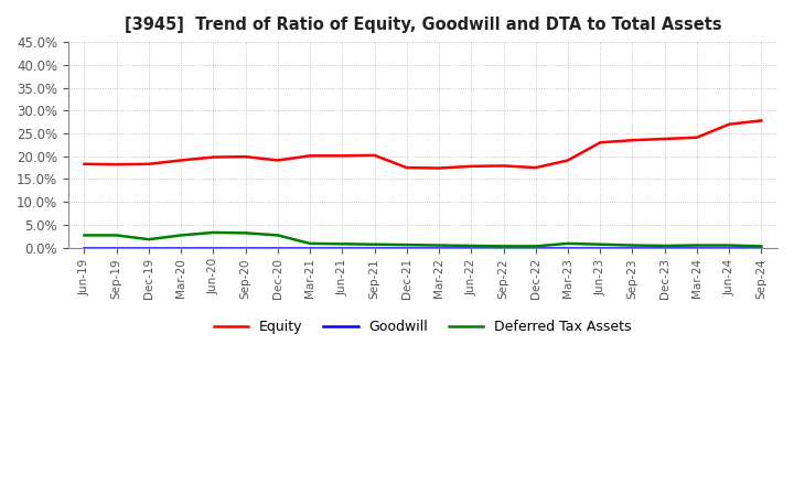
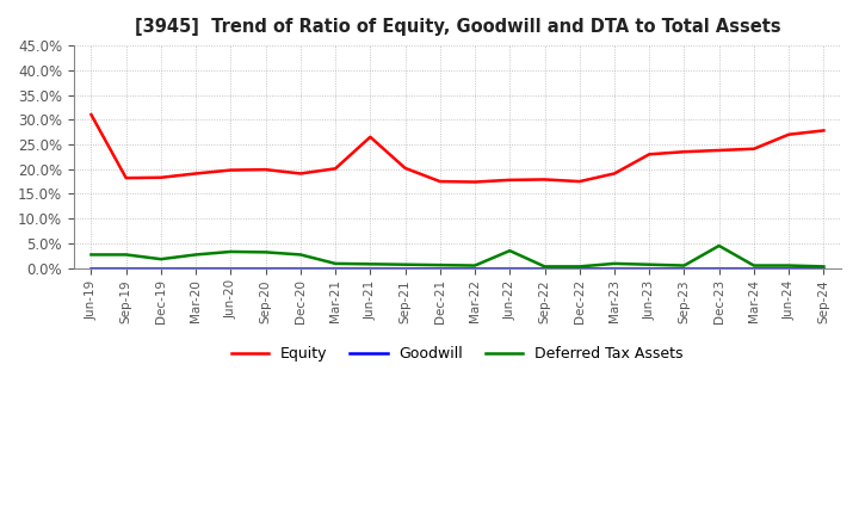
Equity/Jun-19: 18.3% -> 31.0%
Equity/Jun-21: 20.1% -> 26.5%
Deferred Tax Assets/Jun-22: 0.4% -> 3.5%
Deferred Tax Assets/Dec-23: 0.4% -> 4.5%
